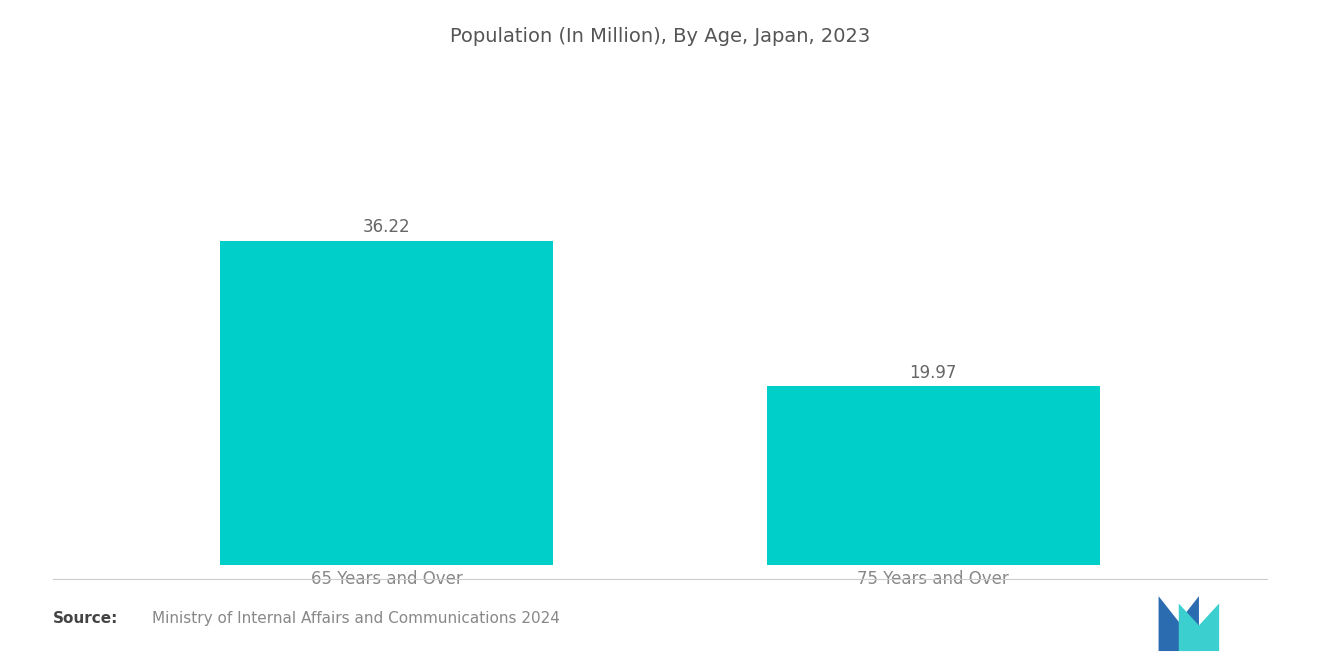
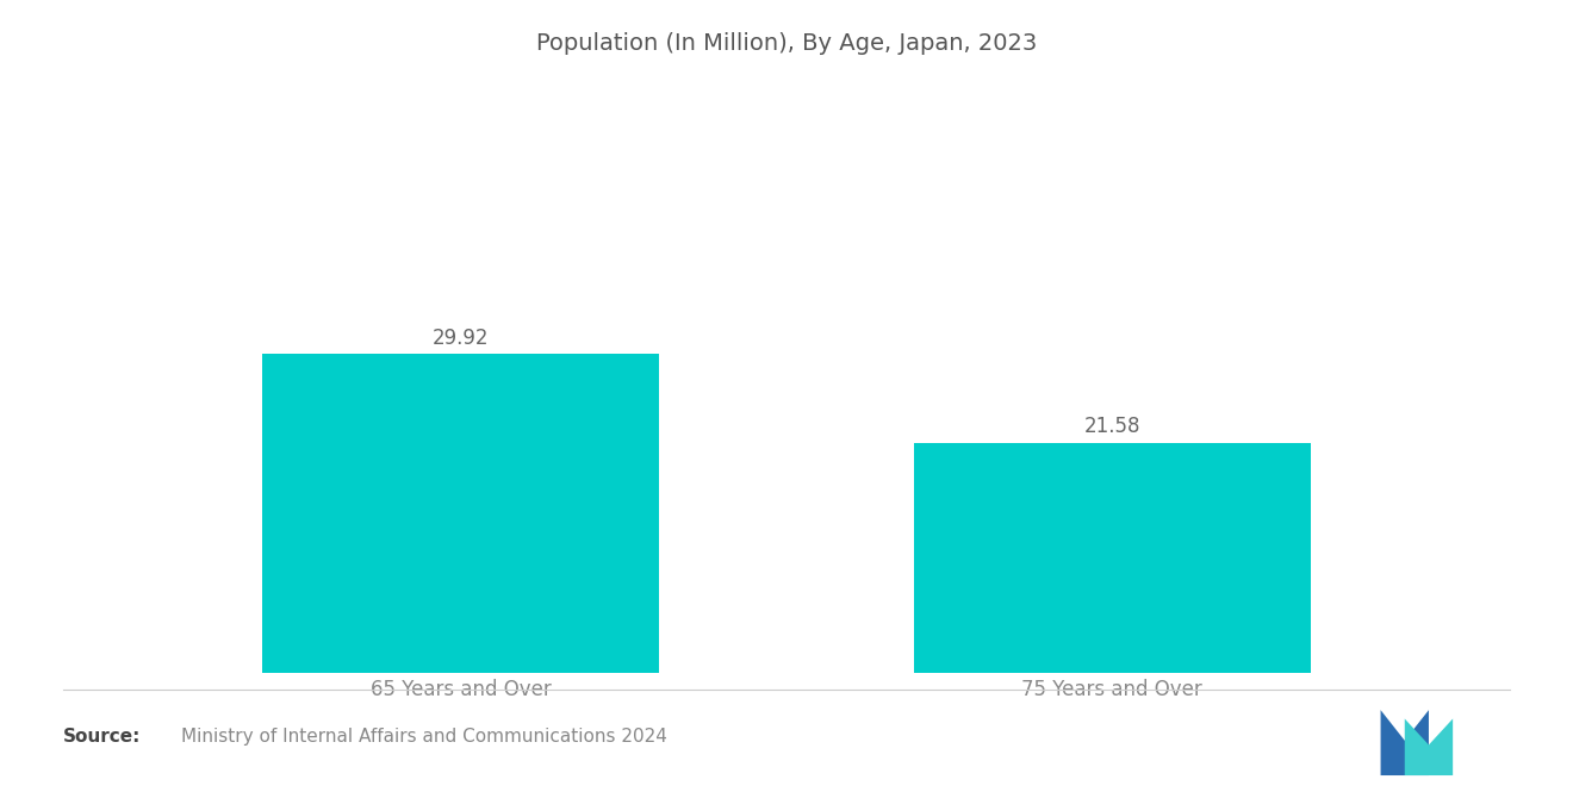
65 Years and Over: 36.22 -> 29.92
75 Years and Over: 19.97 -> 21.58
